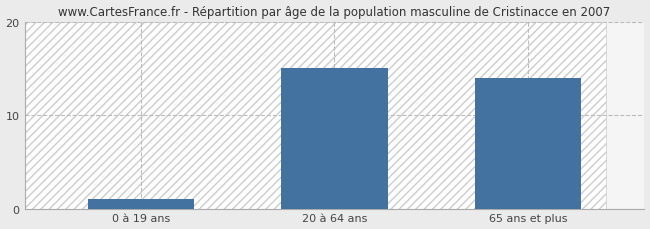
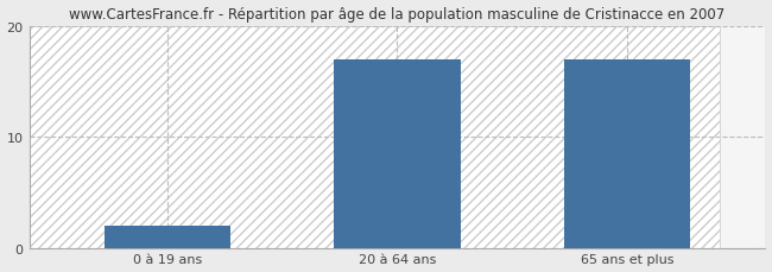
0 à 19 ans: 1 -> 2
20 à 64 ans: 15 -> 17
65 ans et plus: 14 -> 17
